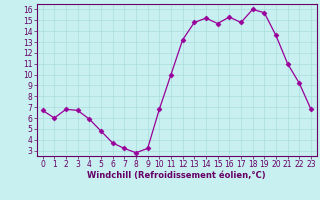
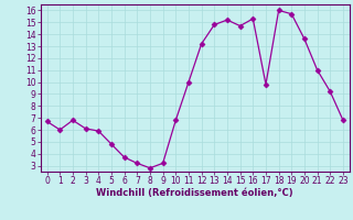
3: 6.7 -> 6.1
17: 14.8 -> 9.8
